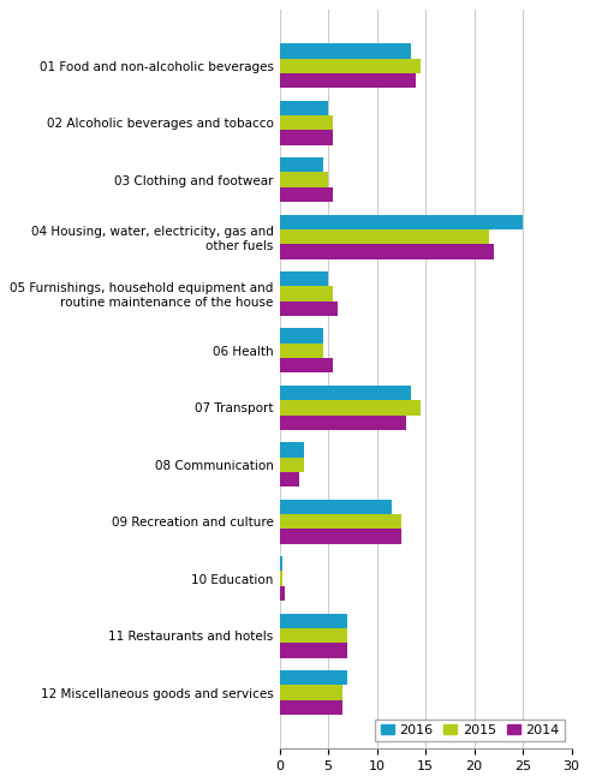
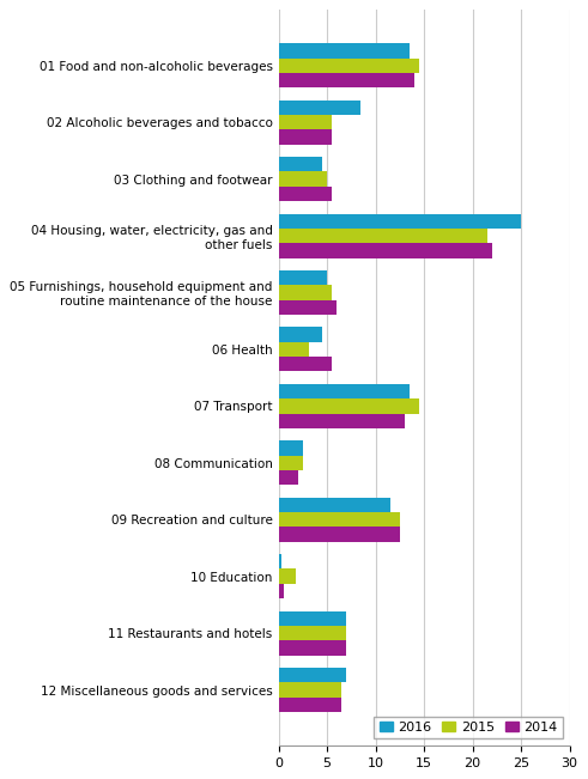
2016/02 Alcoholic beverages and tobacco: 5.0 -> 8.4
2015/06 Health: 4.5 -> 3.2
2015/10 Education: 0.3 -> 1.8
